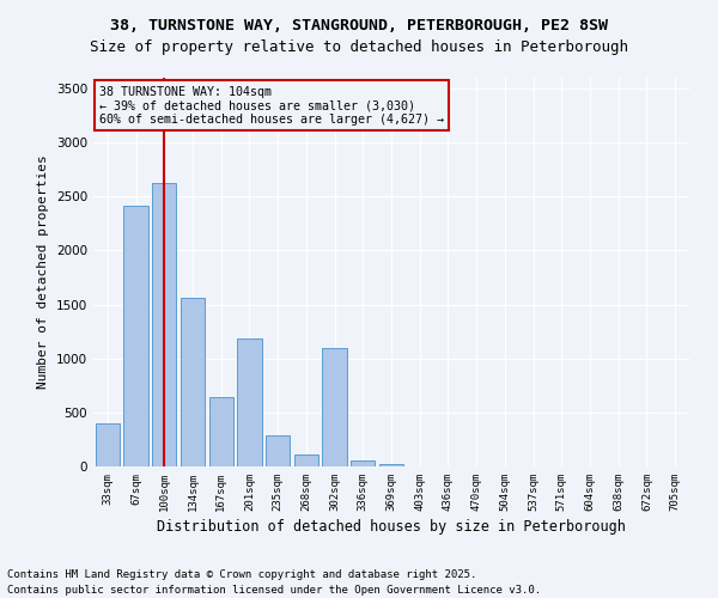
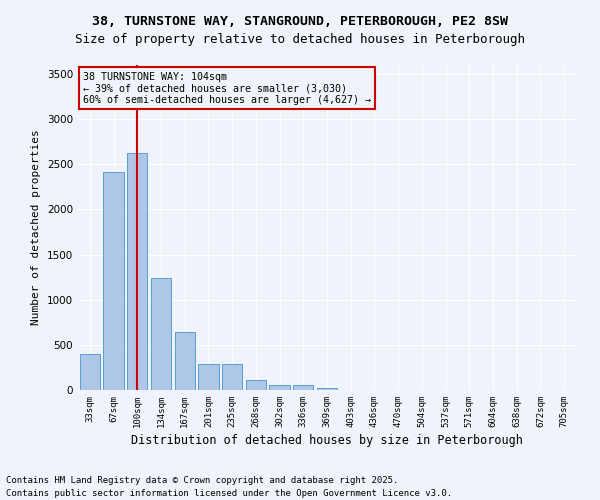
134sqm: 1560 -> 1240
201sqm: 1180 -> 290
302sqm: 1100 -> 60
